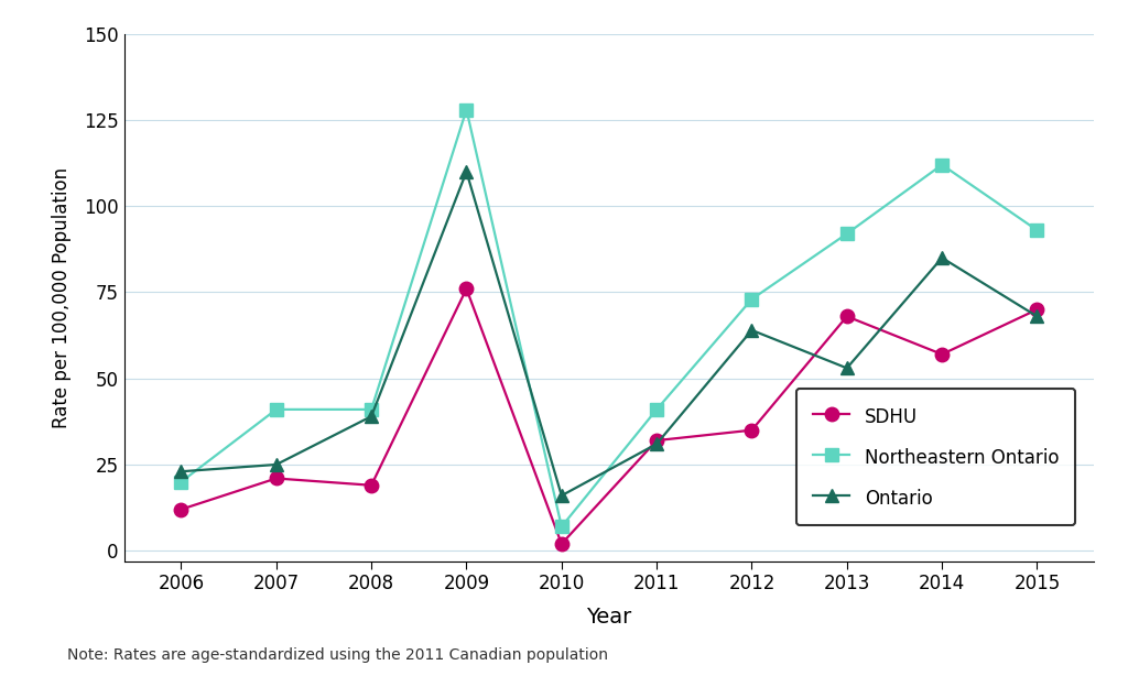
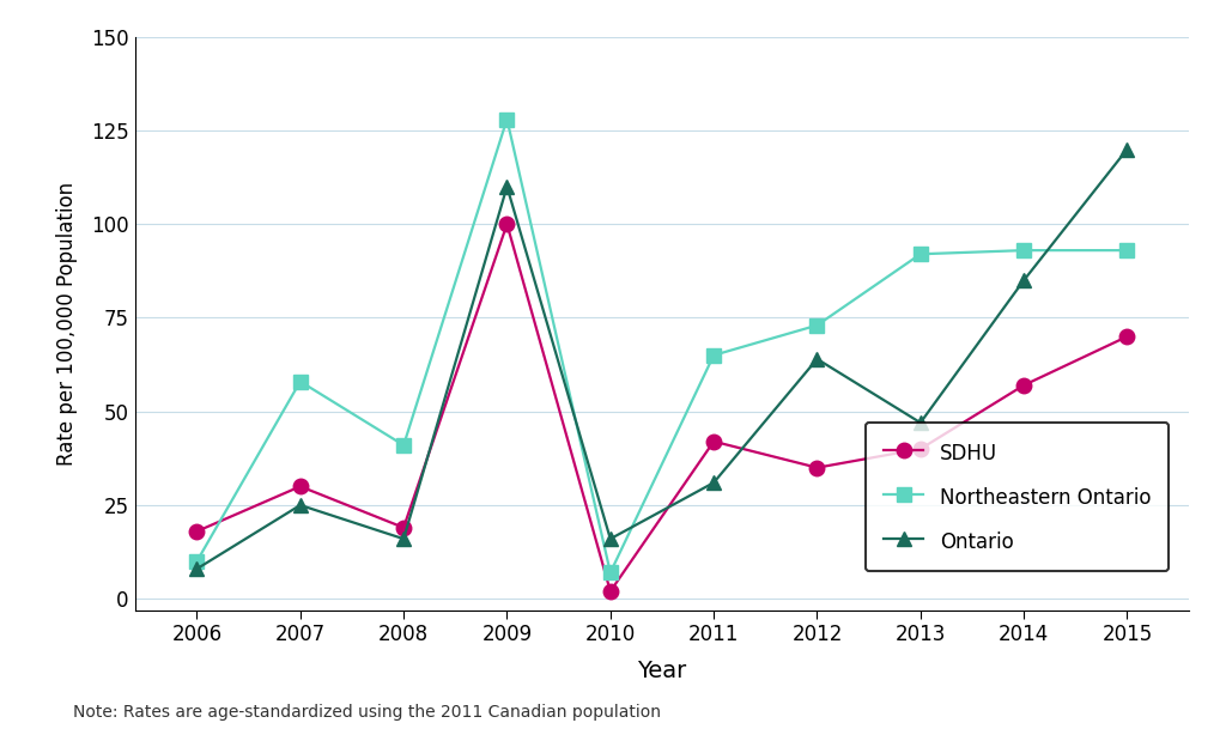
SDHU/2006: 12 -> 18
Northeastern Ontario/2006: 20 -> 10
Ontario/2006: 23 -> 8
SDHU/2007: 21 -> 30
Northeastern Ontario/2007: 41 -> 58
Ontario/2008: 39 -> 16
SDHU/2009: 76 -> 100
SDHU/2011: 32 -> 42
Northeastern Ontario/2011: 41 -> 65
SDHU/2013: 68 -> 40
Ontario/2013: 53 -> 47
Northeastern Ontario/2014: 112 -> 93
Ontario/2015: 68 -> 120
